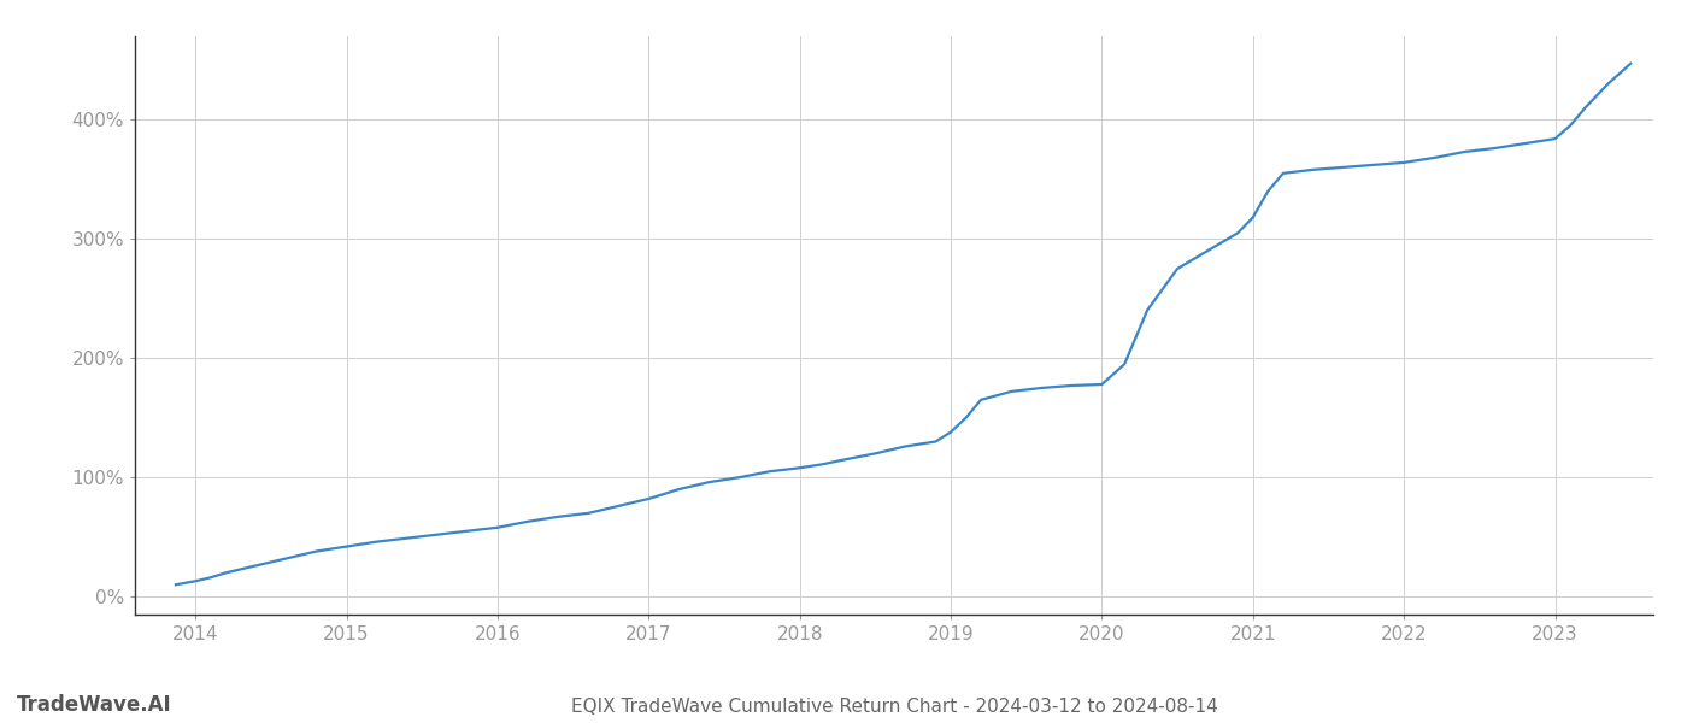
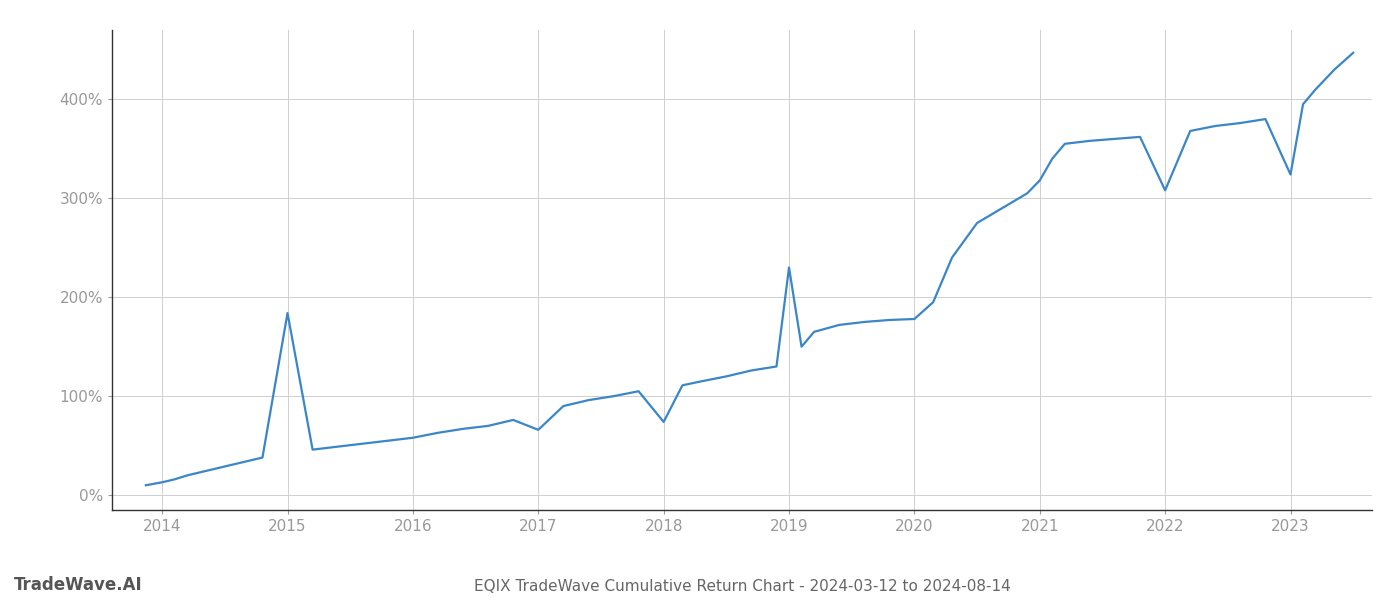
2015: 42% -> 184%
2017: 82% -> 66%
2018: 108% -> 74%
2019: 138% -> 230%
2022: 364% -> 308%
2023: 384% -> 324%
